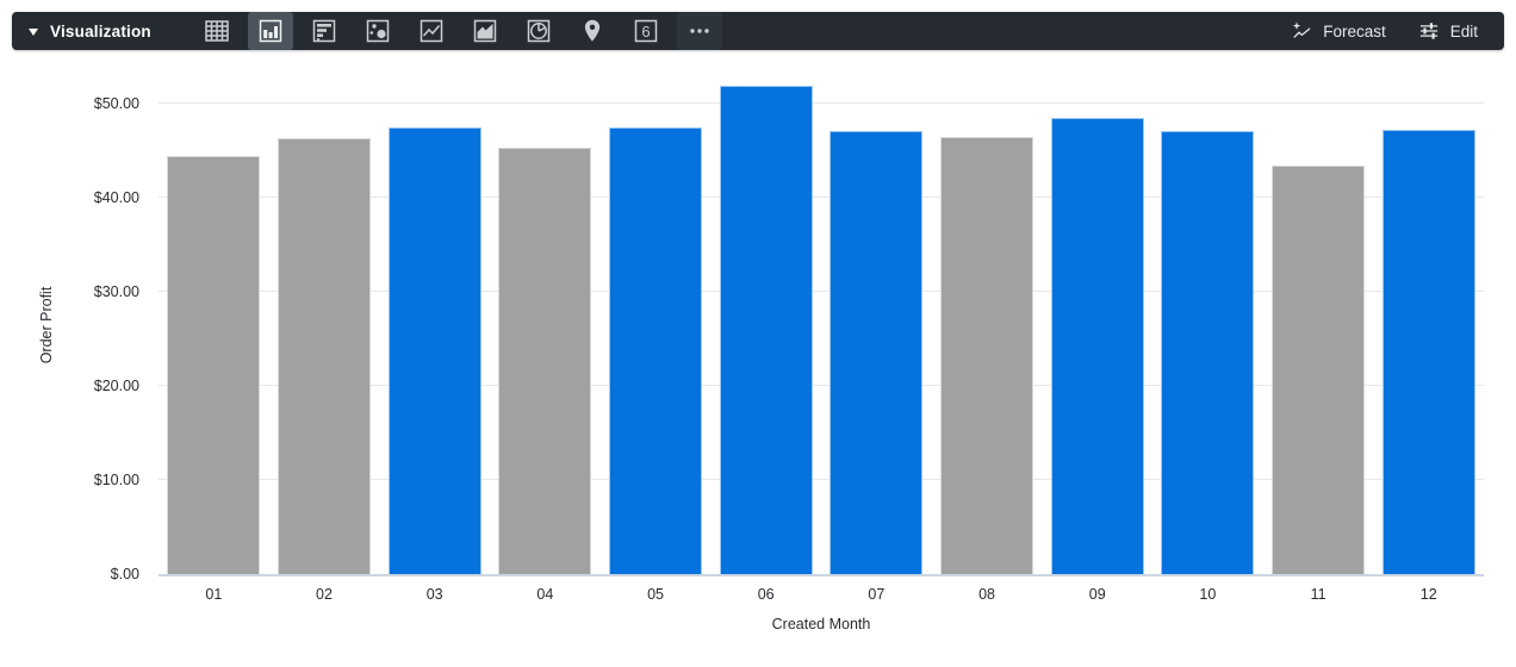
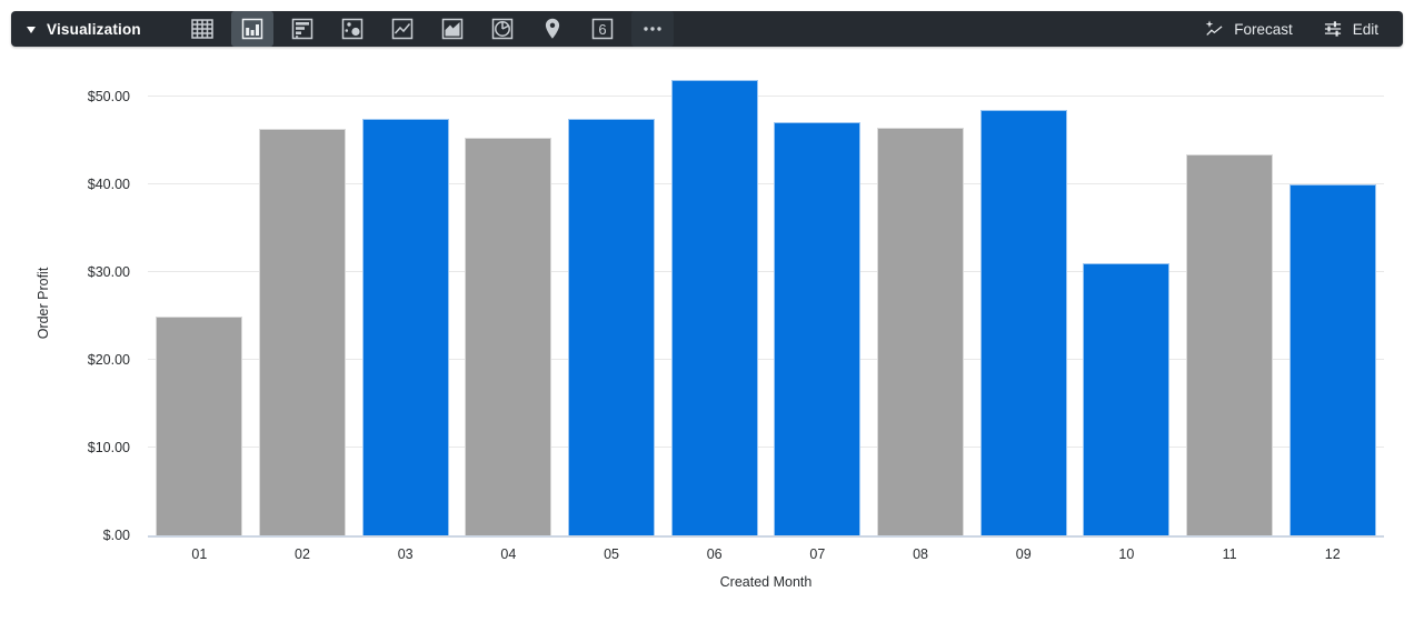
01: $44 -> $25
10: $47 -> $31
12: $47 -> $40
